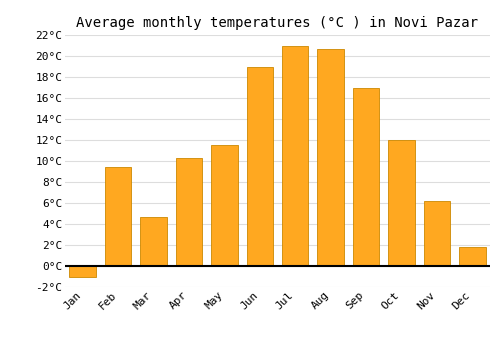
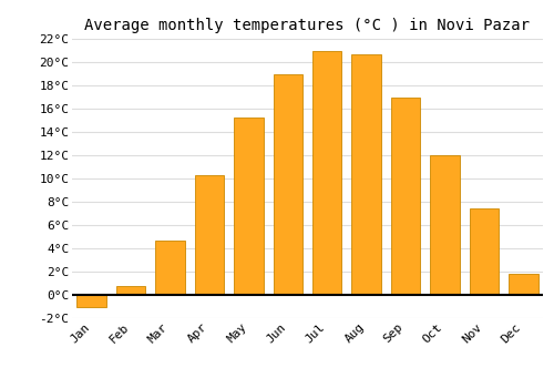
Feb: 9.4°C -> 0.8°C
May: 11.5°C -> 15.2°C
Nov: 6.2°C -> 7.4°C
